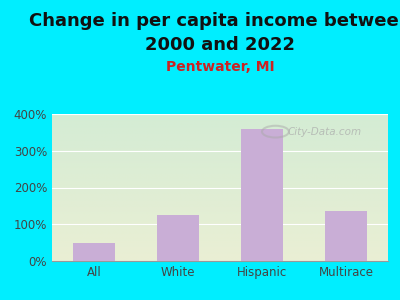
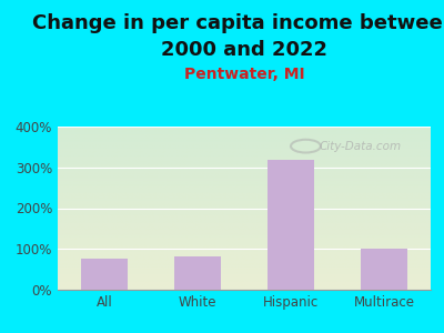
All: 50% -> 75%
White: 125% -> 82%
Hispanic: 360% -> 318%
Multirace: 135% -> 100%
